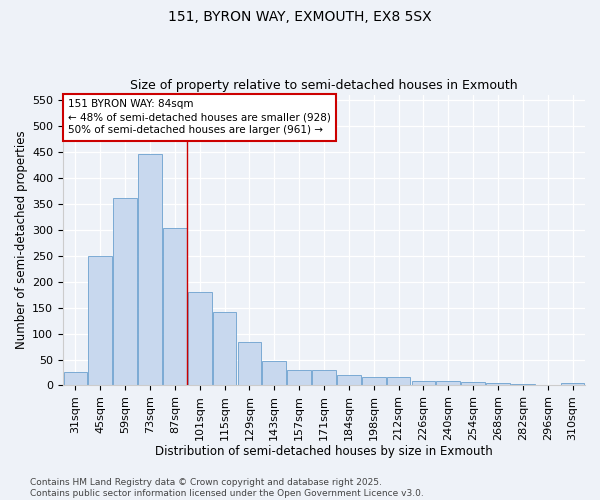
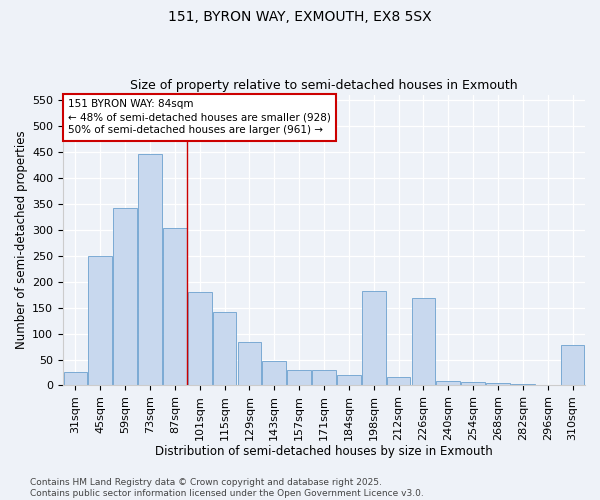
59sqm: 360 -> 342
198sqm: 17 -> 182
226sqm: 9 -> 168
310sqm: 5 -> 78
